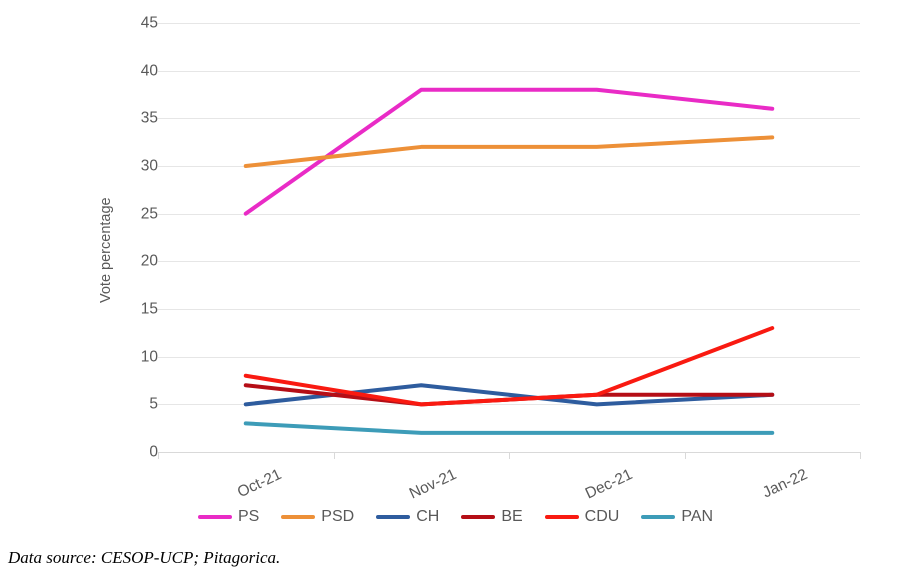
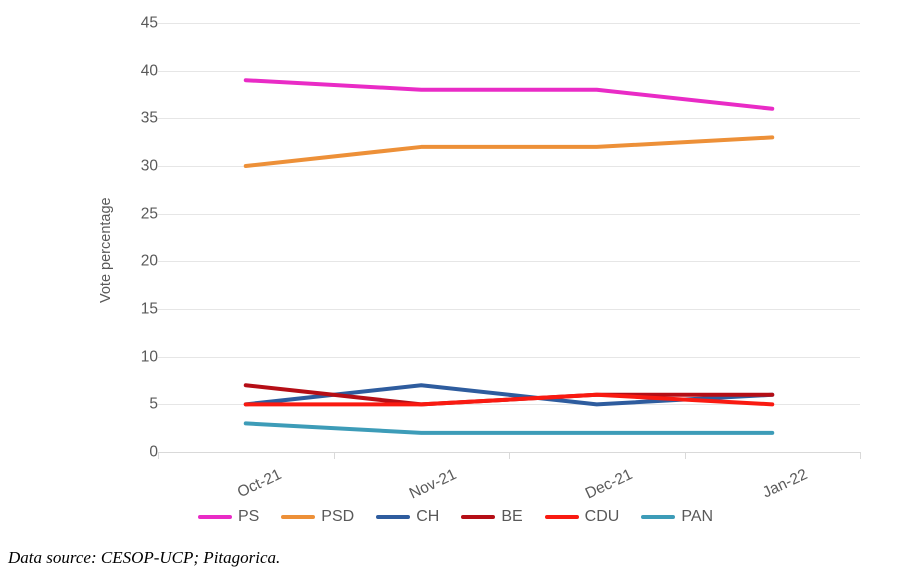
PS/Oct-21: 25 -> 39
CDU/Oct-21: 8 -> 5
CDU/Jan-22: 13 -> 5
